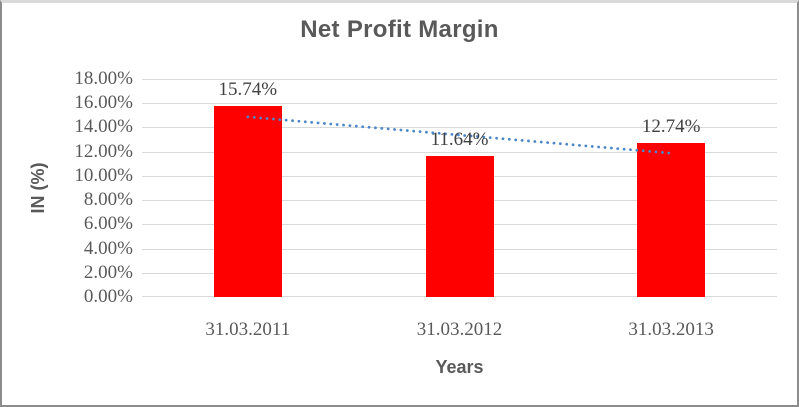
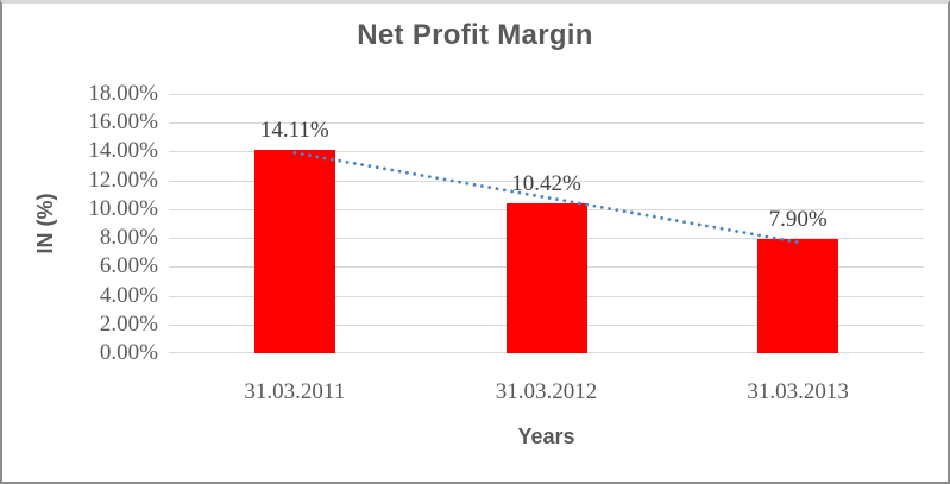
31.03.2011: 15.74% -> 14.11%
31.03.2012: 11.64% -> 10.42%
31.03.2013: 12.74% -> 7.90%
